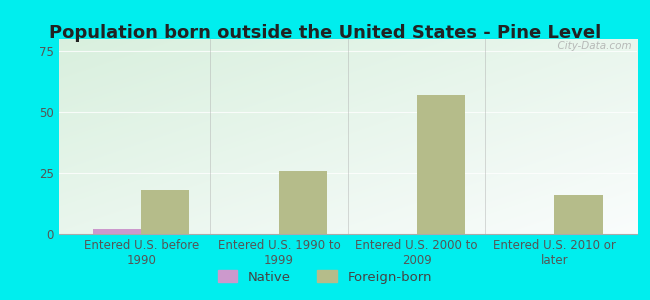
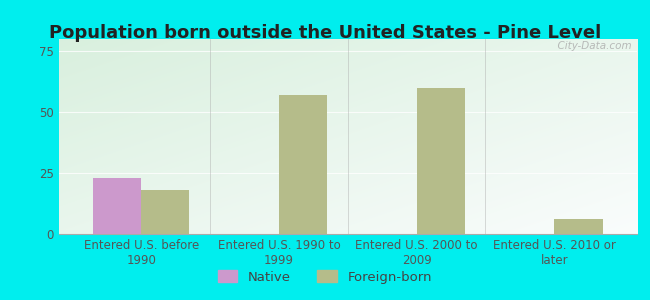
Native/Entered U.S. before 1990: 2 -> 23
Foreign-born/Entered U.S. 1990 to 1999: 26 -> 57
Foreign-born/Entered U.S. 2000 to 2009: 57 -> 60
Foreign-born/Entered U.S. 2010 or later: 16 -> 6
